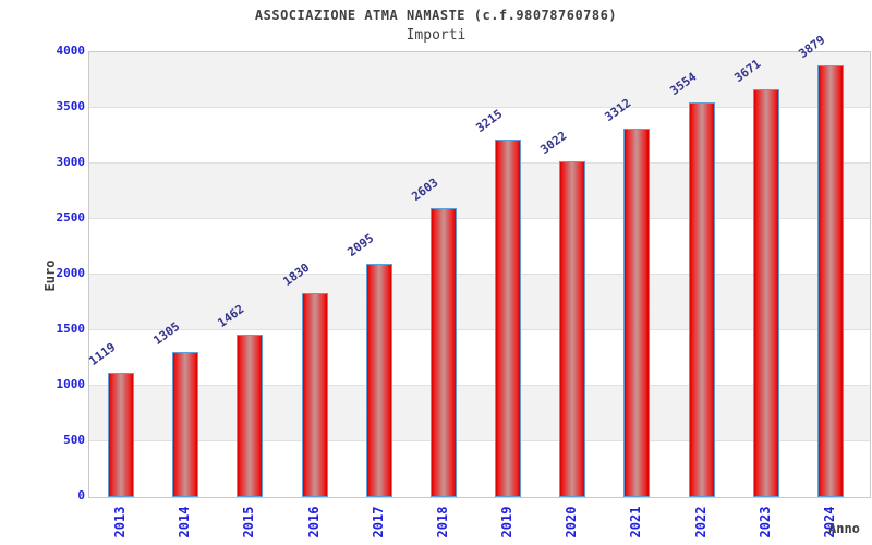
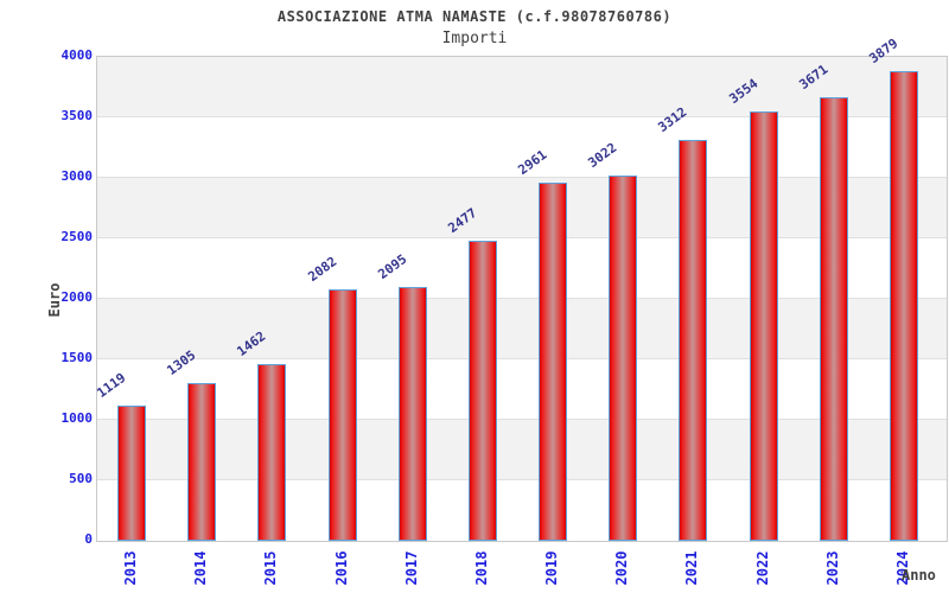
2016: 1830 -> 2082
2018: 2603 -> 2477
2019: 3215 -> 2961
